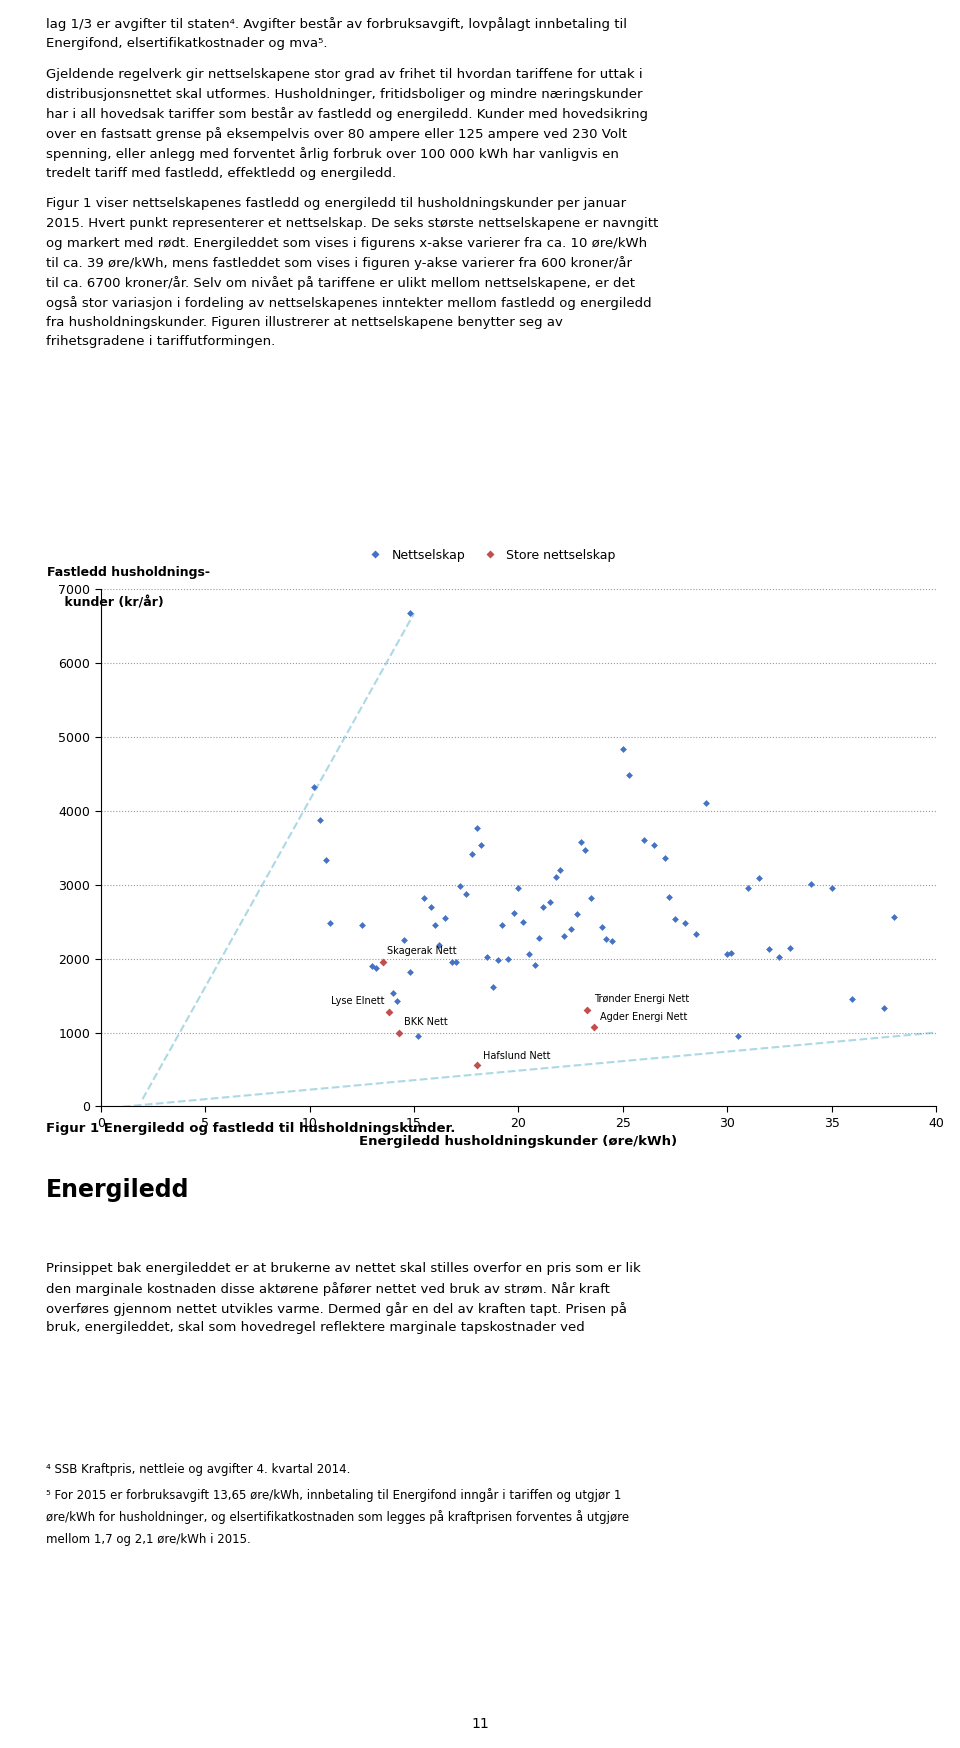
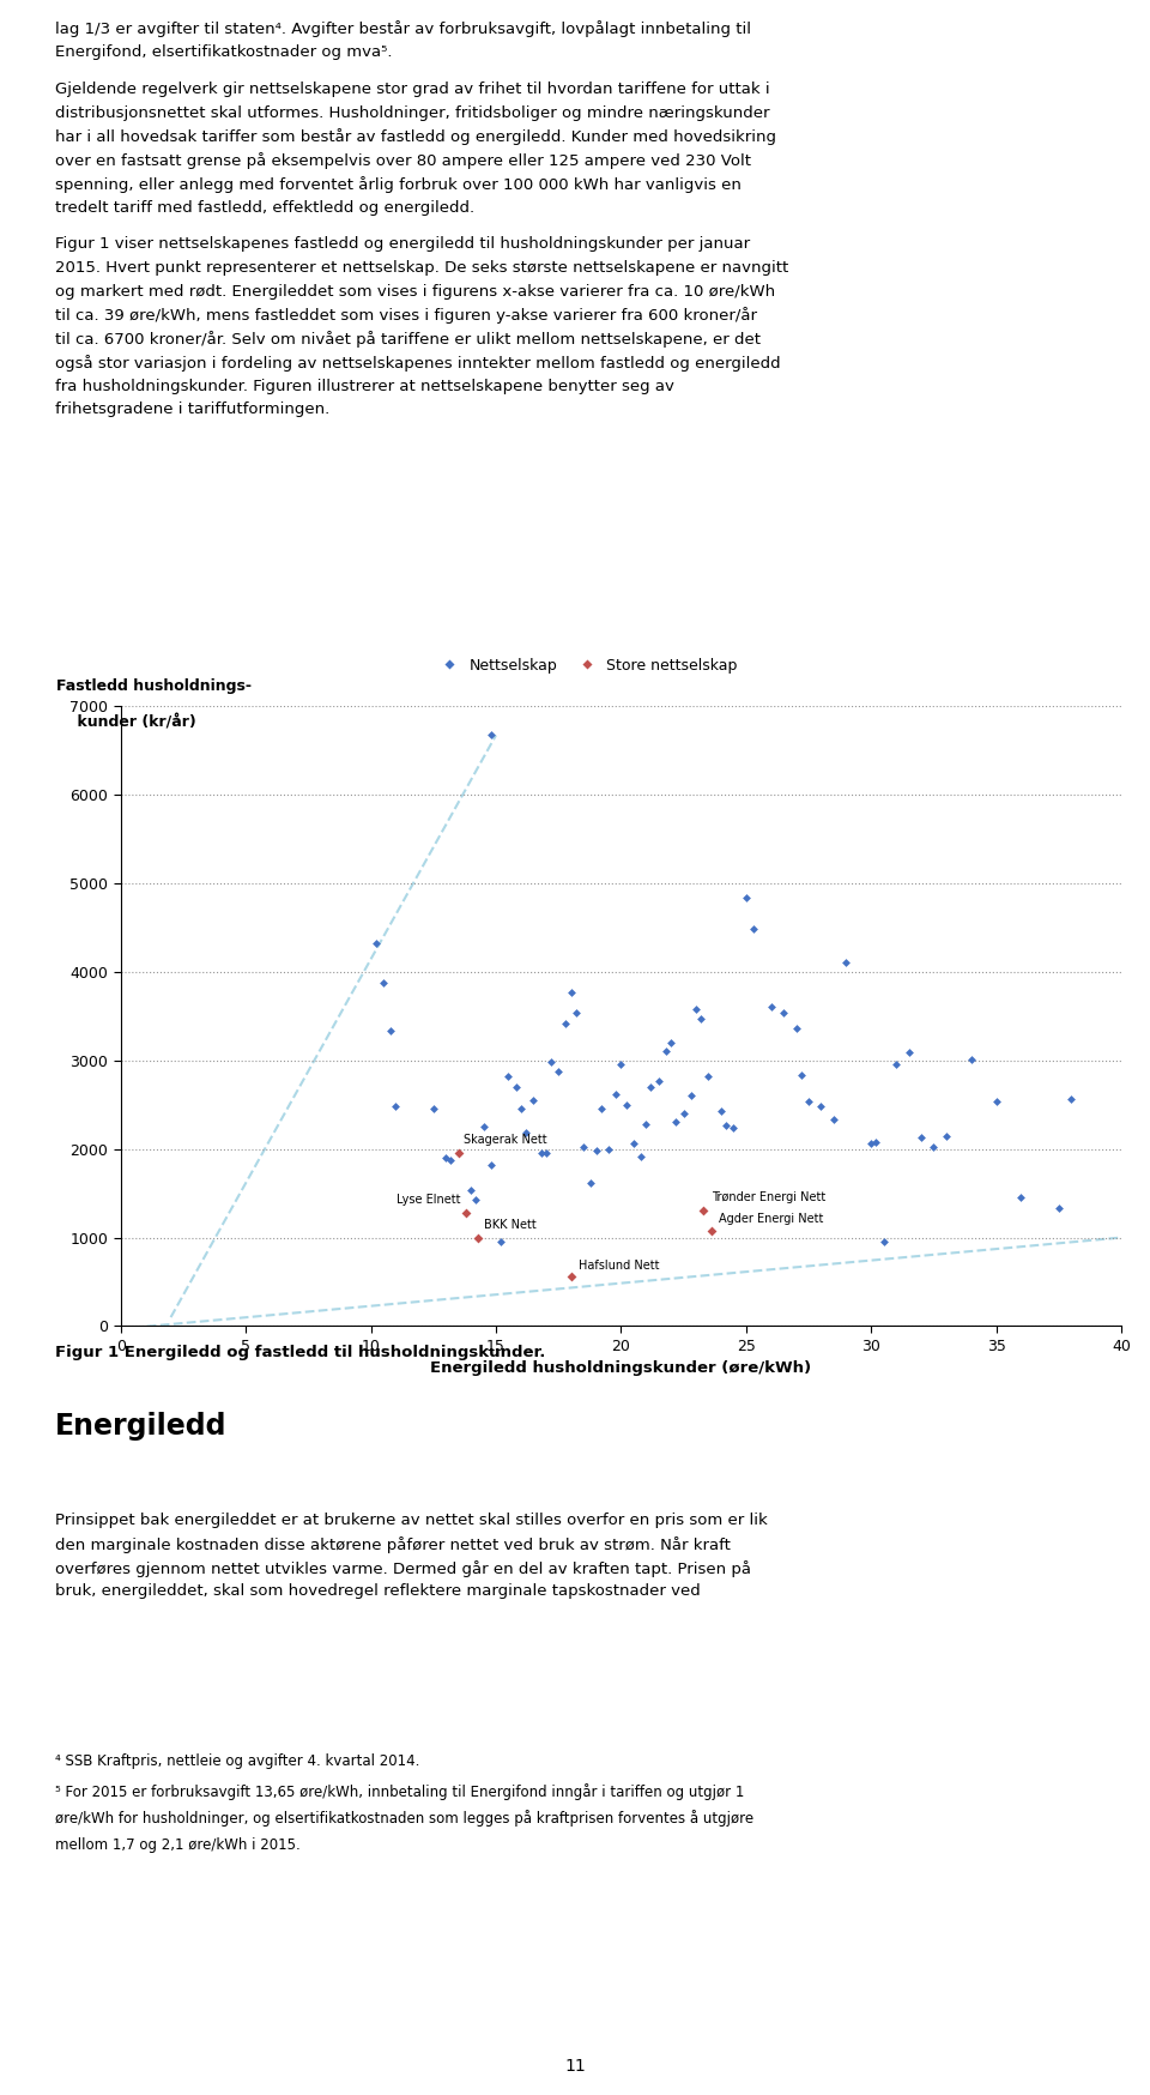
Nettselskap/35: 2960 -> 2540
